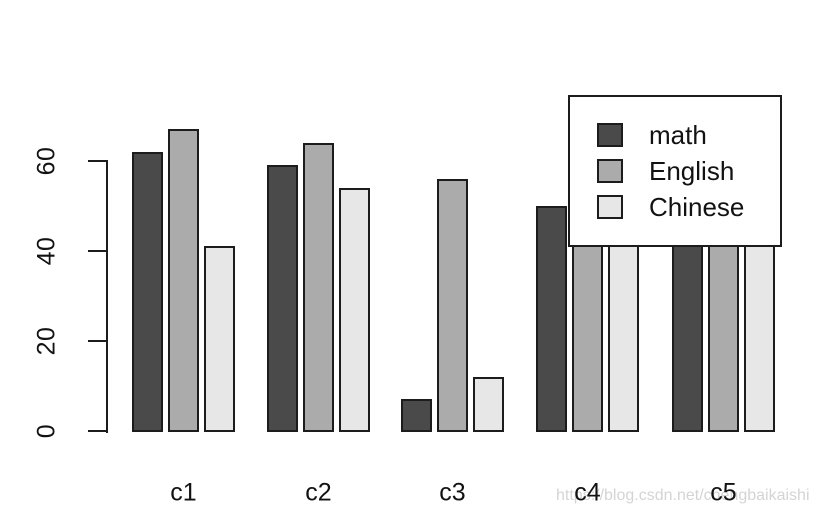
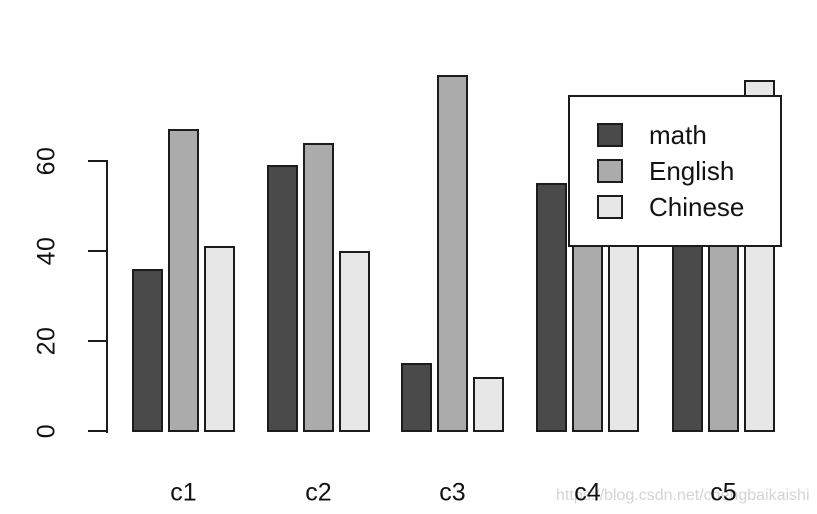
math/c1: 62 -> 36
Chinese/c2: 54 -> 40
math/c3: 7 -> 15
English/c3: 56 -> 79
math/c4: 50 -> 55
Chinese/c5: 72 -> 78
